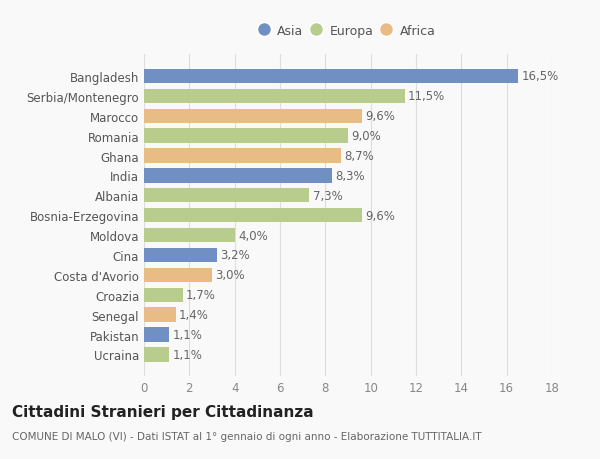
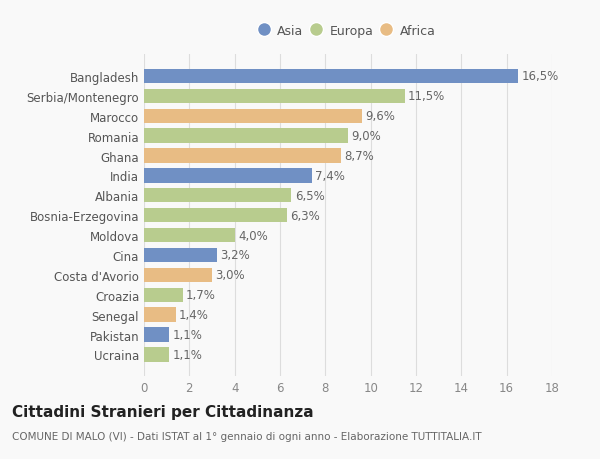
India: 8,3% -> 7,4%
Albania: 7,3% -> 6,5%
Bosnia-Erzegovina: 9,6% -> 6,3%
